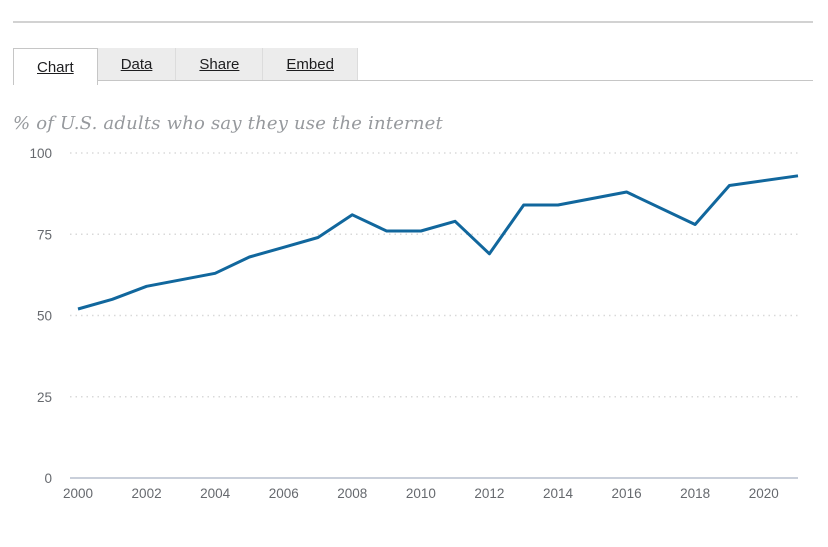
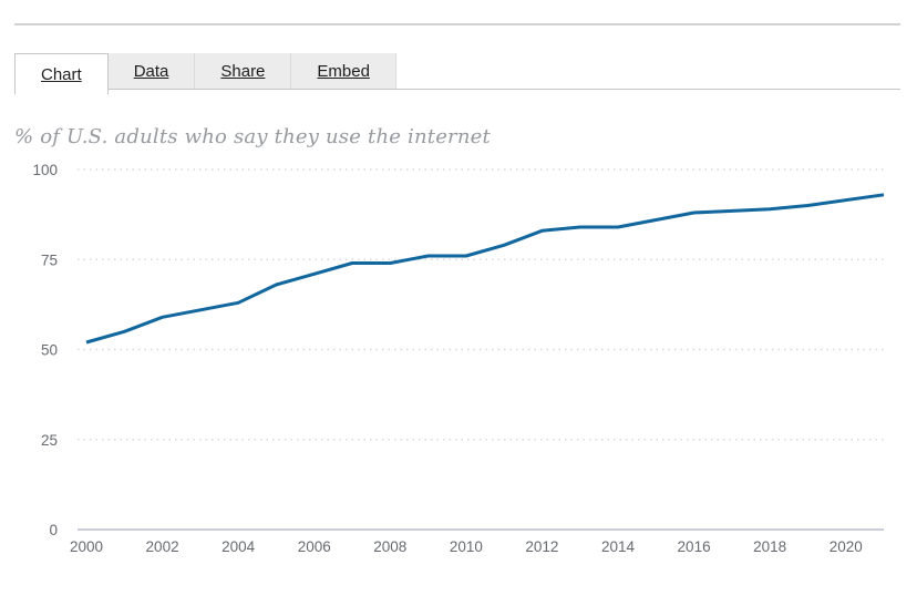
2008: 81 -> 74
2012: 69 -> 83
2018: 78 -> 89
